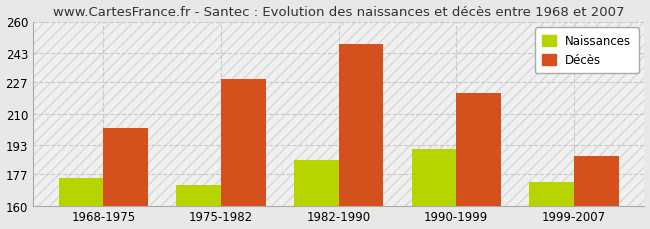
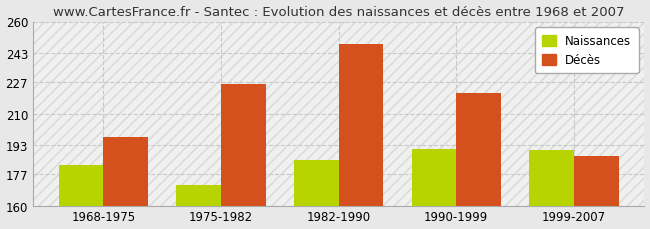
Naissances/1968-1975: 175 -> 182
Décès/1968-1975: 202 -> 197
Décès/1975-1982: 229 -> 226
Naissances/1999-2007: 173 -> 190
